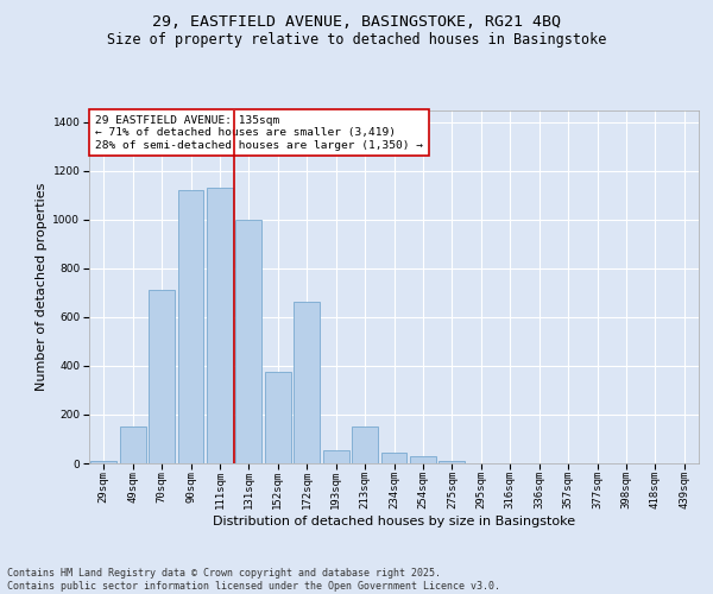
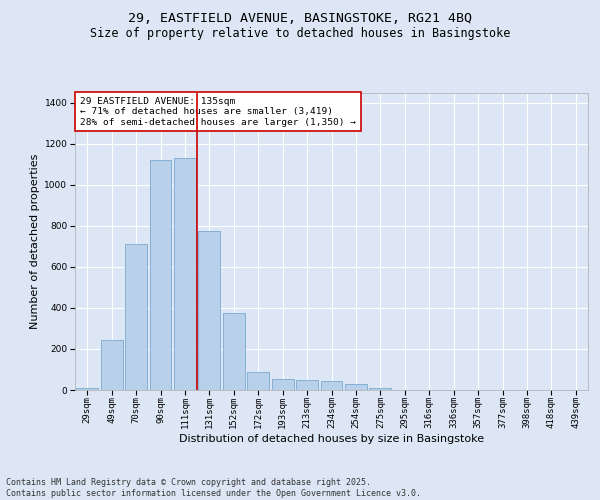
49sqm: 150 -> 245
131sqm: 1000 -> 775
172sqm: 665 -> 90
213sqm: 150 -> 50
